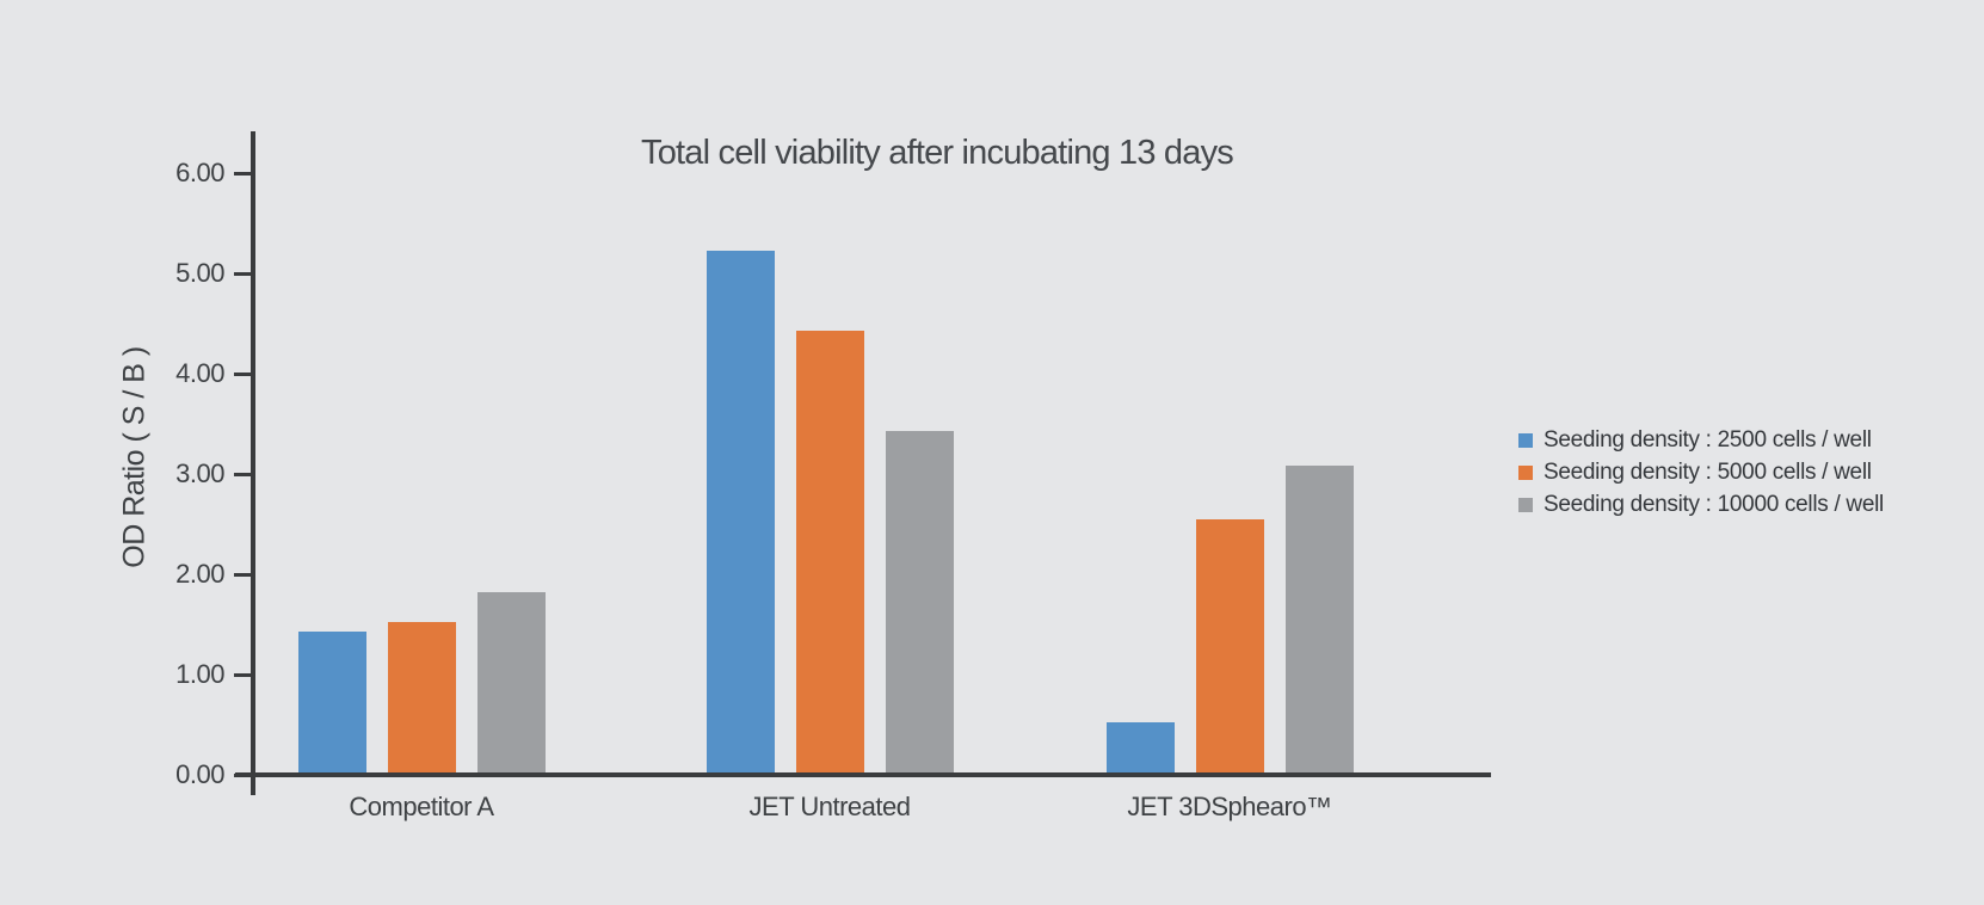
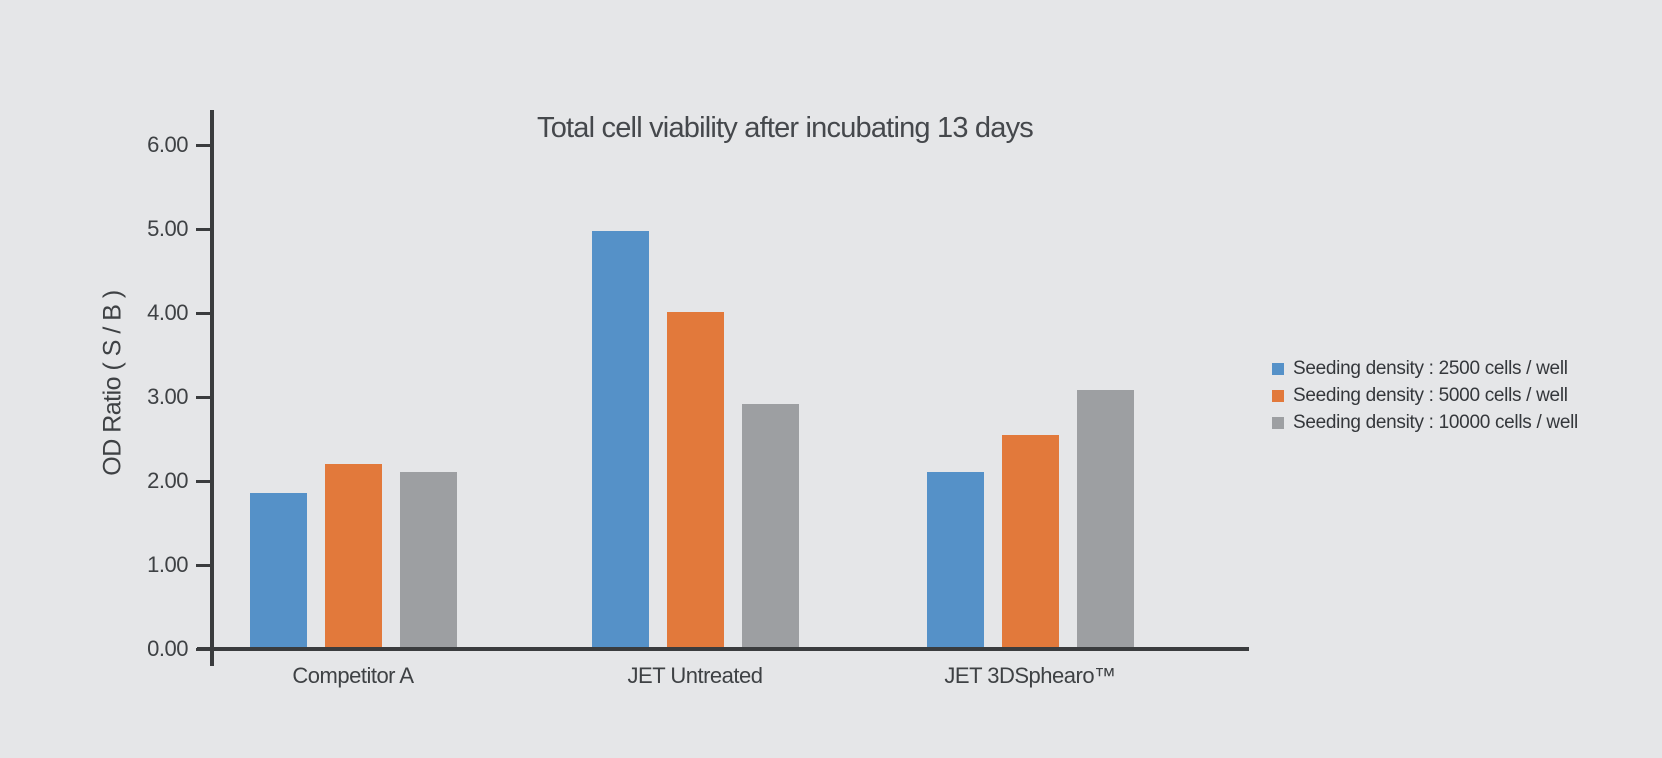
Seeding density : 2500 cells / well/Competitor A: 1.4 -> 1.8
Seeding density : 5000 cells / well/Competitor A: 1.5 -> 2.2
Seeding density : 10000 cells / well/Competitor A: 1.8 -> 2.1
Seeding density : 2500 cells / well/JET Untreated: 5.2 -> 5.0
Seeding density : 5000 cells / well/JET Untreated: 4.4 -> 4.0
Seeding density : 10000 cells / well/JET Untreated: 3.4 -> 2.9
Seeding density : 2500 cells / well/JET 3DSphearo™: 0.5 -> 2.1
